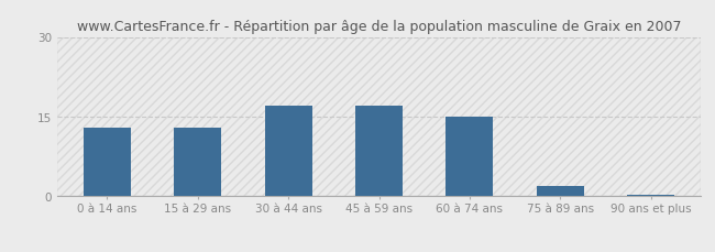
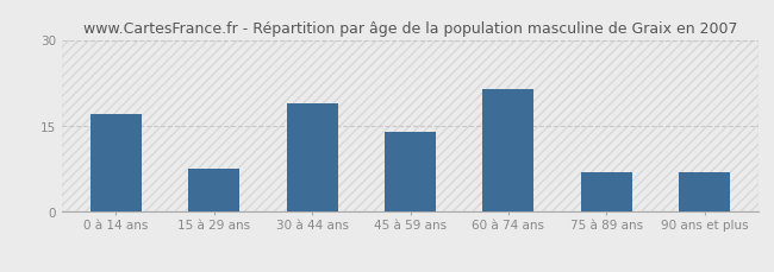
0 à 14 ans: 13.0 -> 17.0
15 à 29 ans: 13.0 -> 7.5
30 à 44 ans: 17.0 -> 19.0
45 à 59 ans: 17.0 -> 14.0
60 à 74 ans: 15.0 -> 21.5
75 à 89 ans: 2.0 -> 7.0
90 ans et plus: 0.2 -> 7.0
